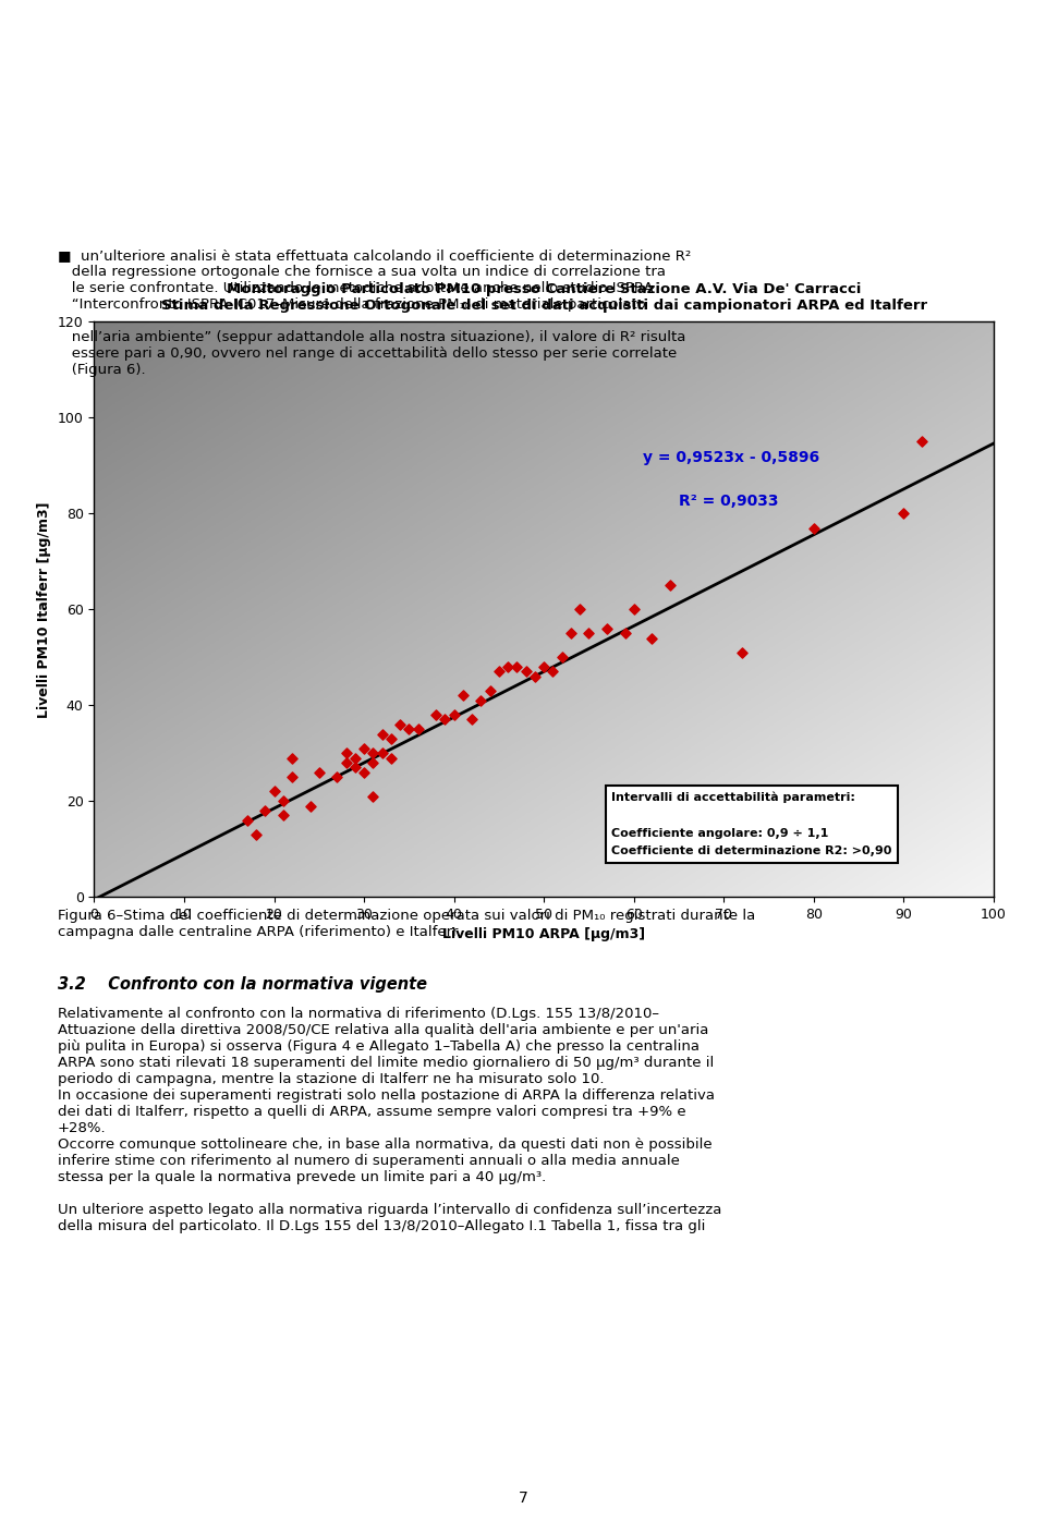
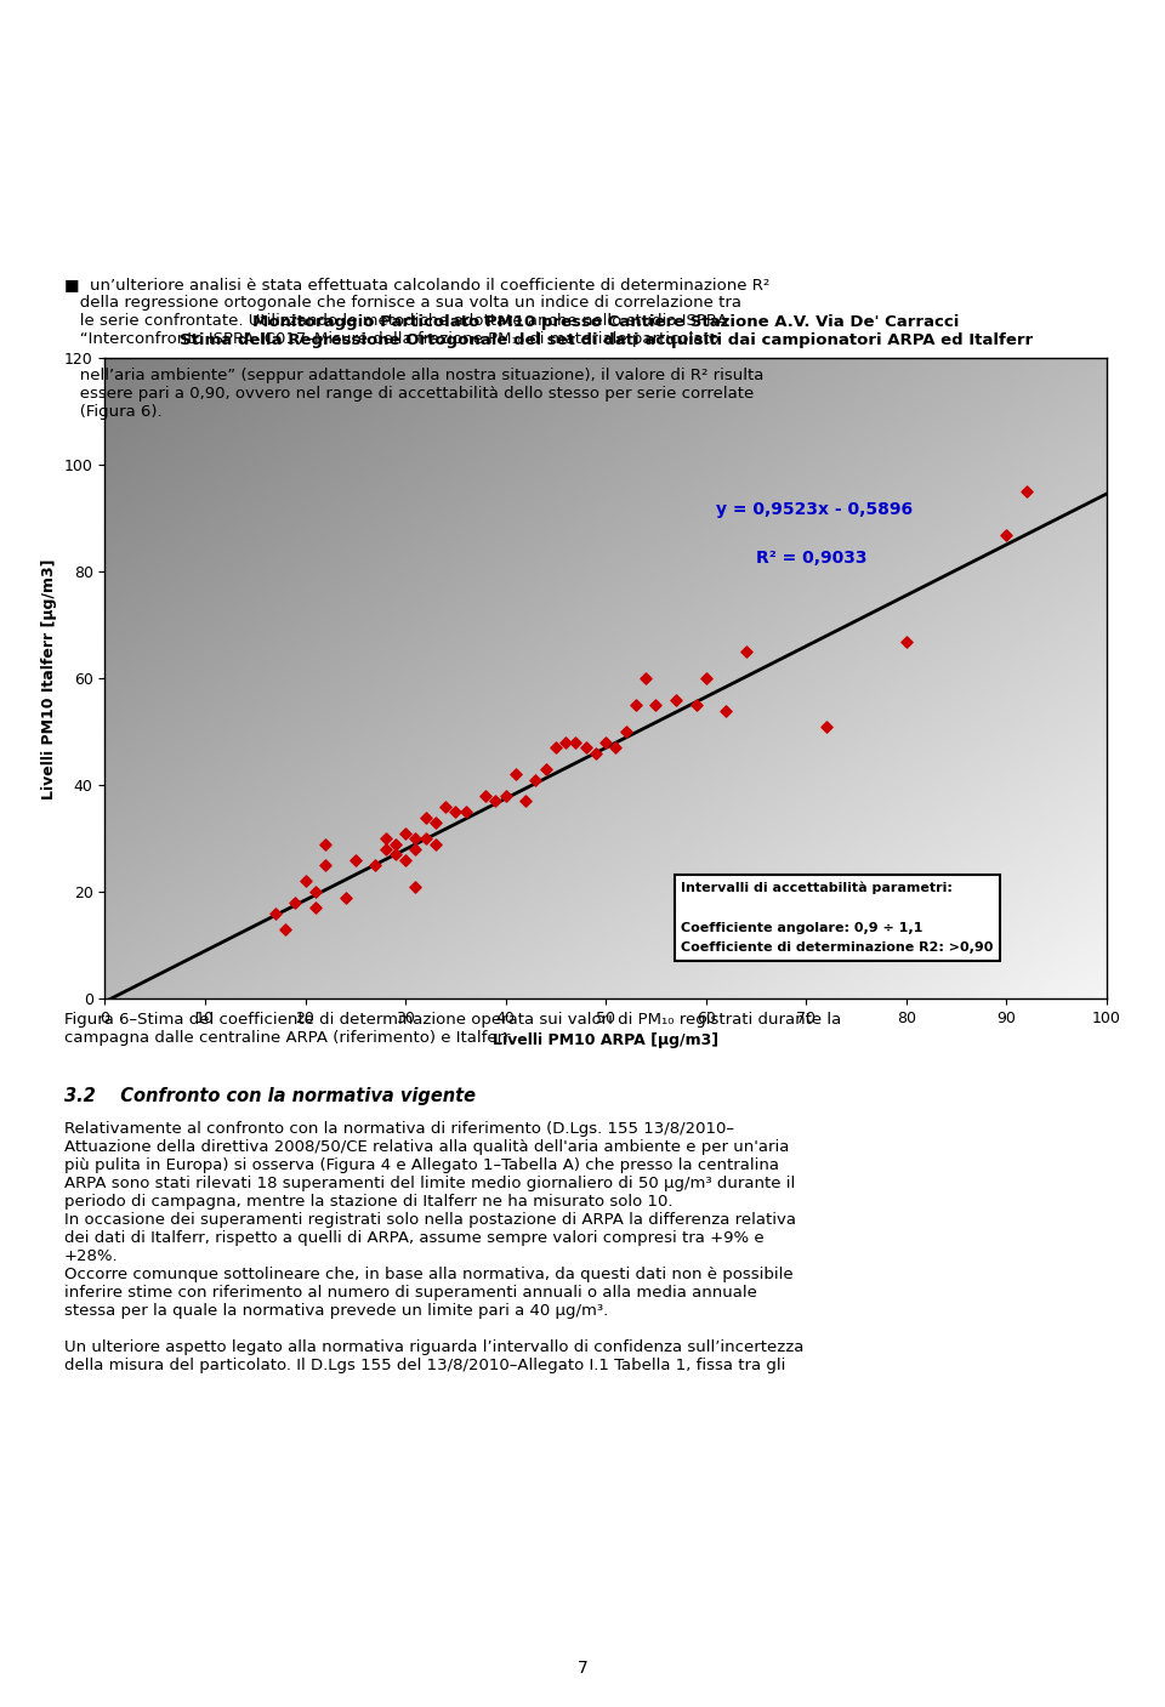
80: 77 -> 67
90: 80 -> 87
